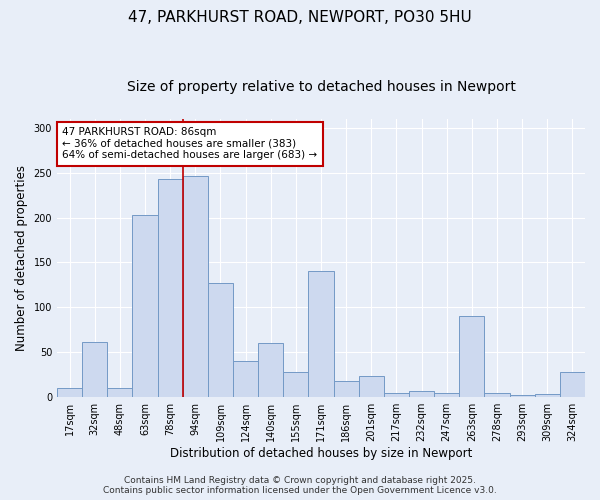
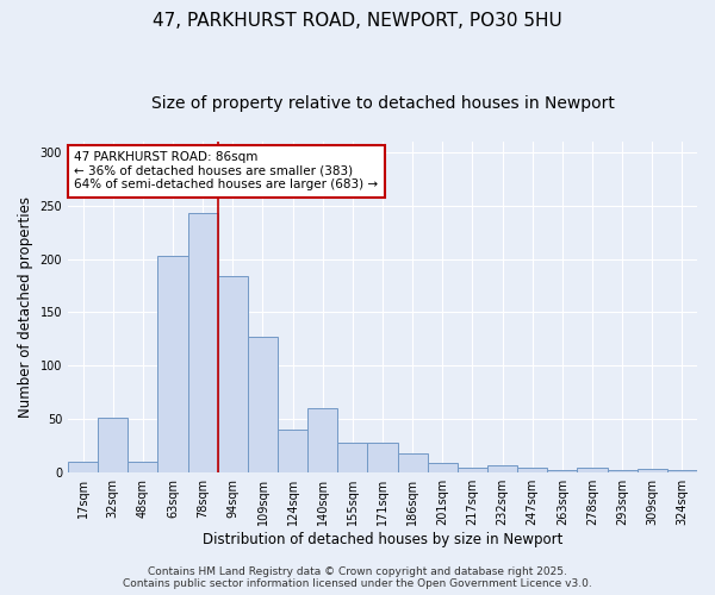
32sqm: 62 -> 52
94sqm: 246 -> 184
171sqm: 140 -> 28
201sqm: 24 -> 9
263sqm: 90 -> 2
324sqm: 28 -> 2
